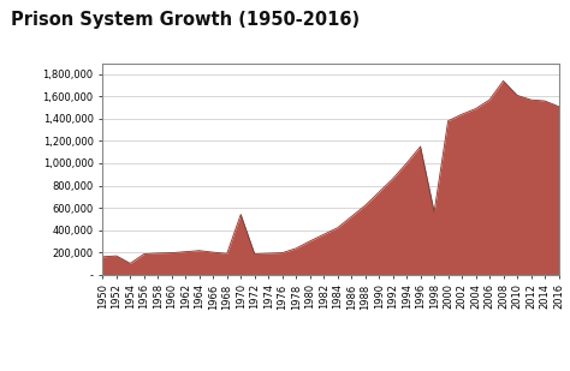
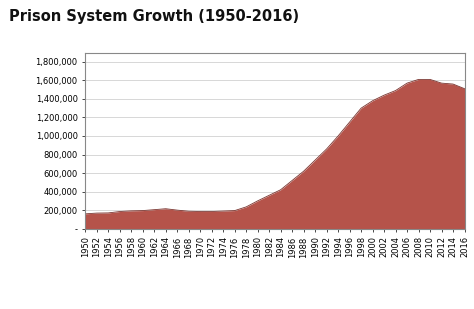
1954: 100,000 -> 170,000
1970: 540,000 -> 180,000
1998: 560,000 -> 1,300,000
2008: 1,740,000 -> 1,610,000
